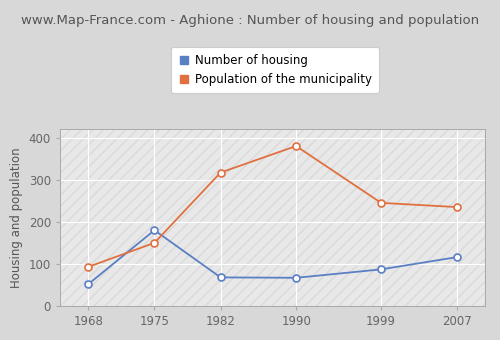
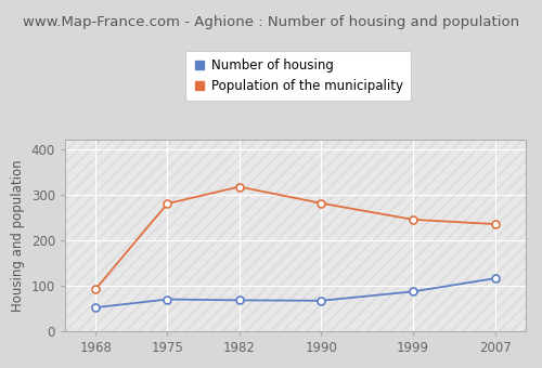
Number of housing/1975: 180 -> 70
Population of the municipality/1975: 150 -> 280
Population of the municipality/1990: 380 -> 281
